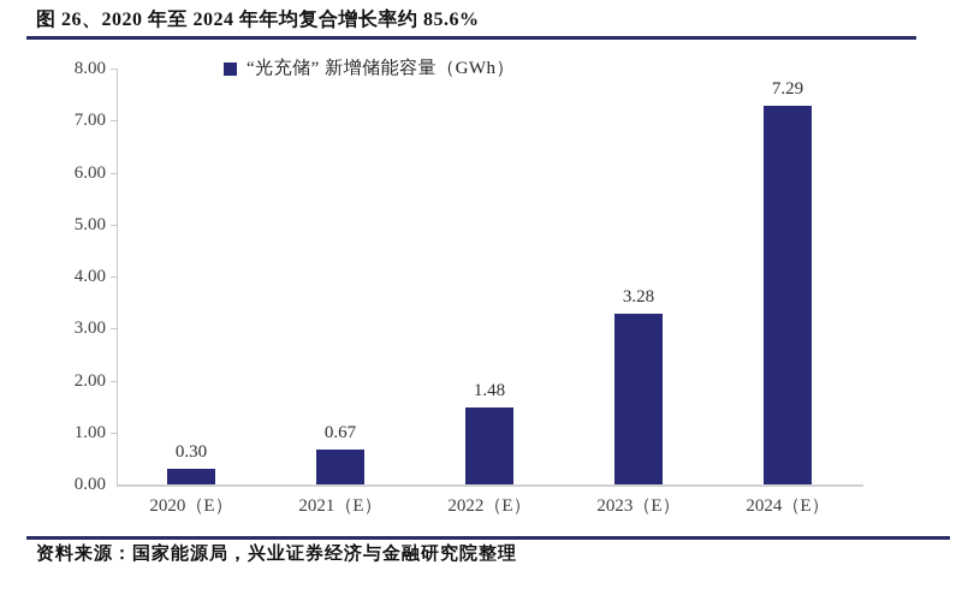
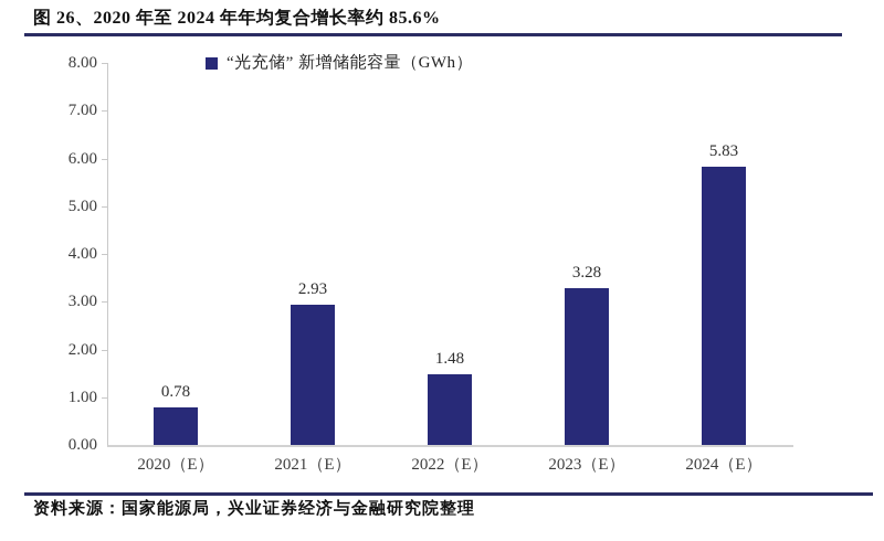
2020（E）: 0.30 -> 0.78
2021（E）: 0.67 -> 2.93
2024（E）: 7.29 -> 5.83
